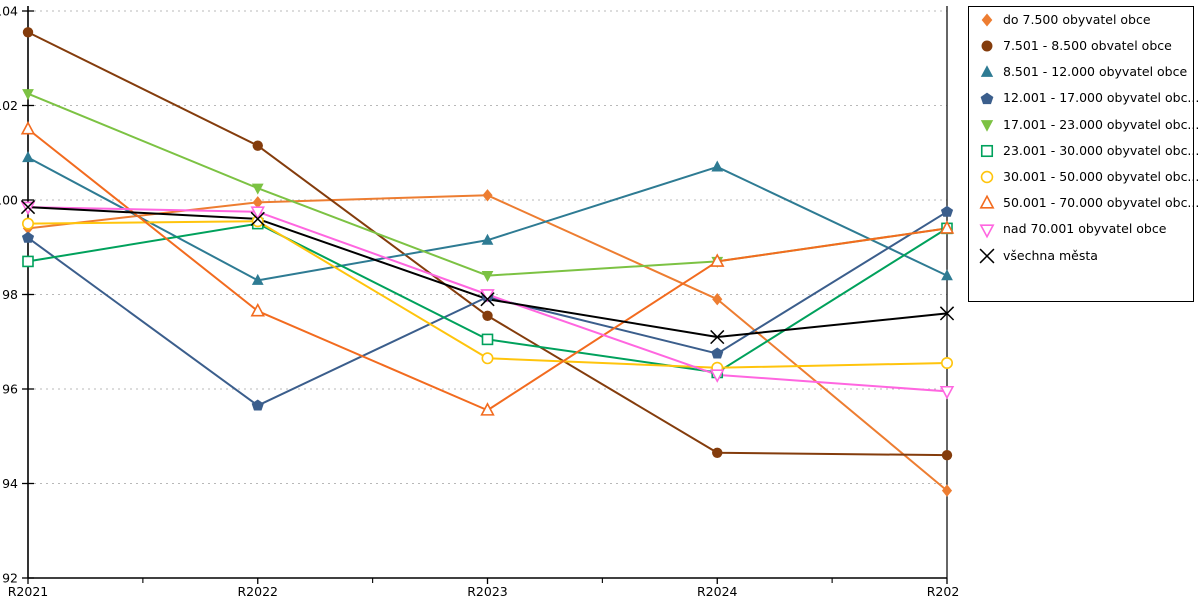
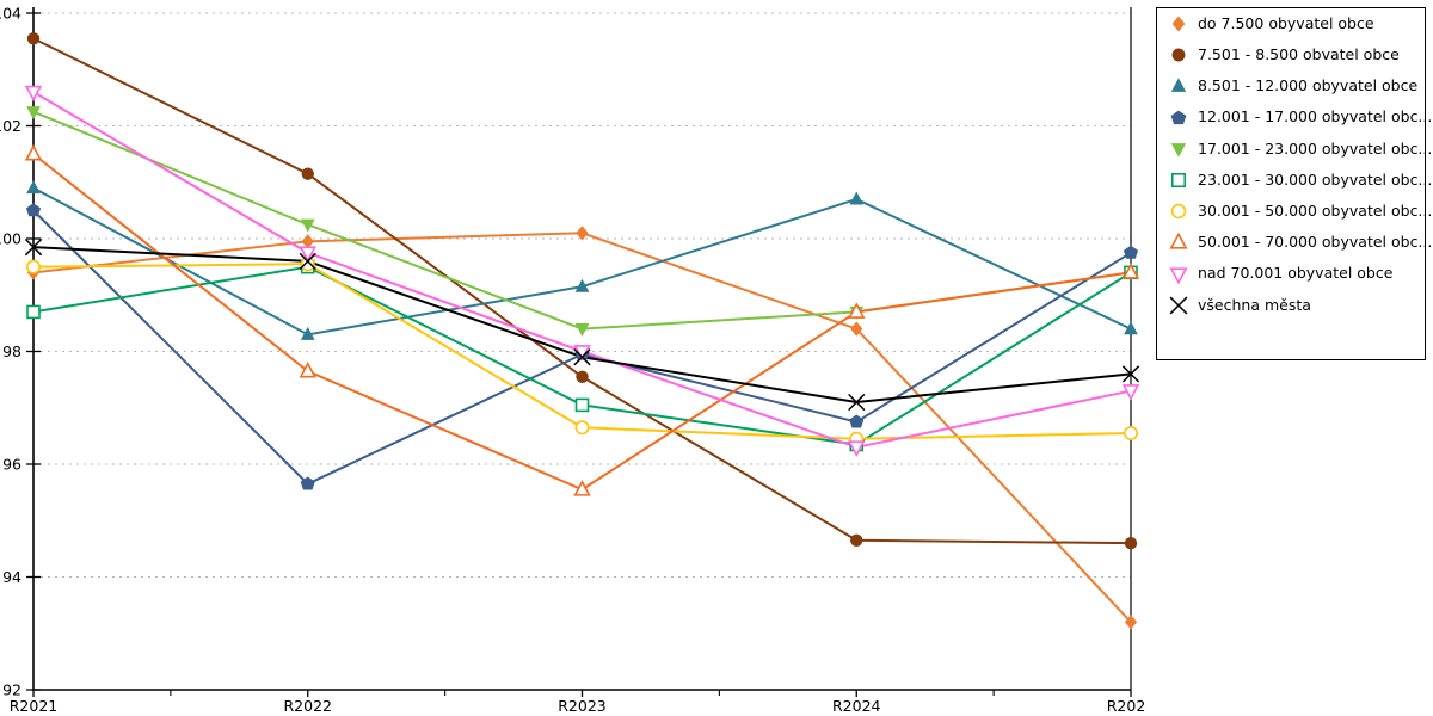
12.001 - 17.000 obyvatel obc.../R2021: 99.2 -> 100.5
nad 70.001 obyvatel obce/R2021: 99.8 -> 102.6
do 7.500 obyvatel obce/R2024: 97.9 -> 98.4
do 7.500 obyvatel obce/R2025: 93.8 -> 93.2
nad 70.001 obyvatel obce/R2025: 96.0 -> 97.3
